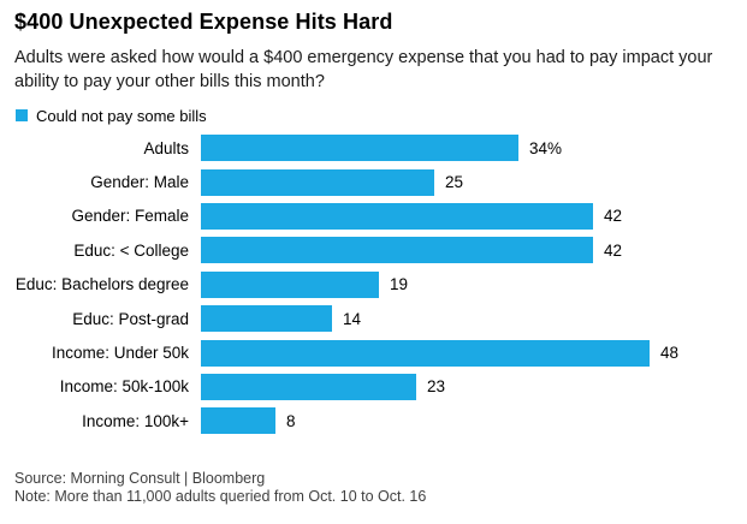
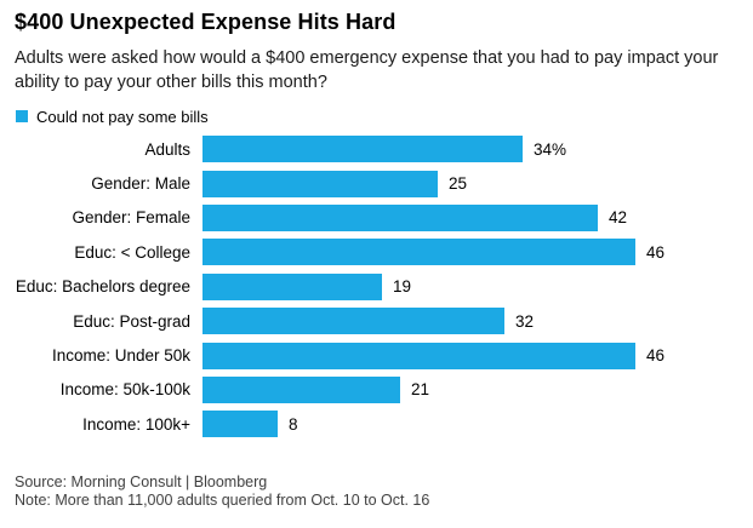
Educ: < College: 42 -> 46
Educ: Post-grad: 14 -> 32
Income: Under 50k: 48 -> 46
Income: 50k-100k: 23 -> 21
